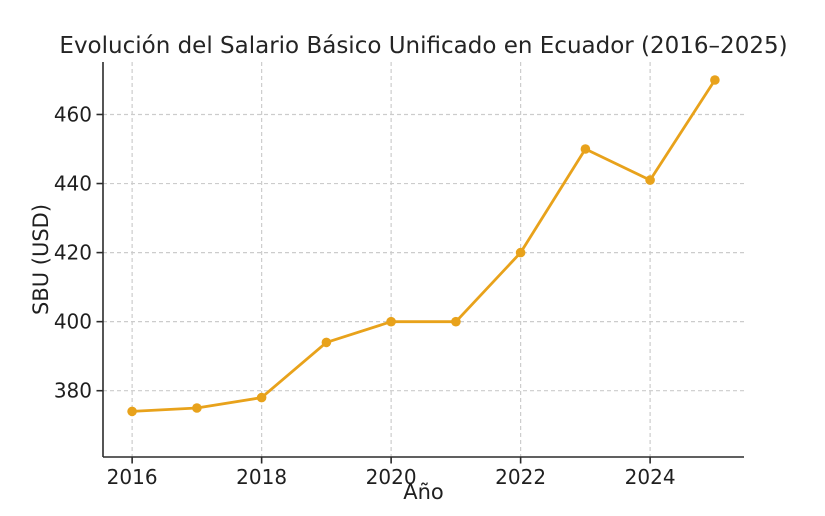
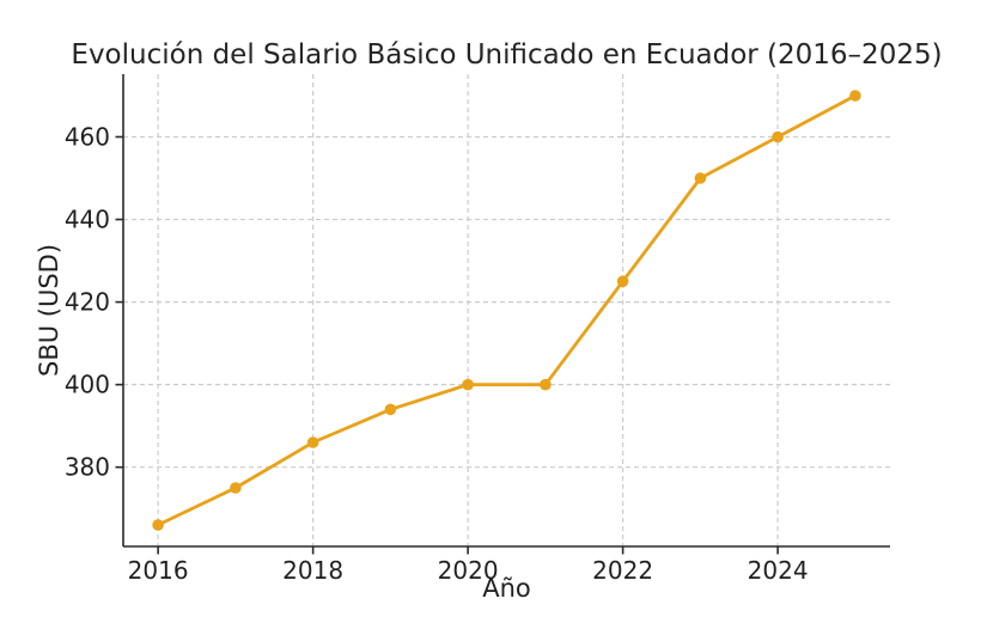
2016: 374 -> 366
2018: 378 -> 386
2022: 420 -> 425
2024: 441 -> 460
